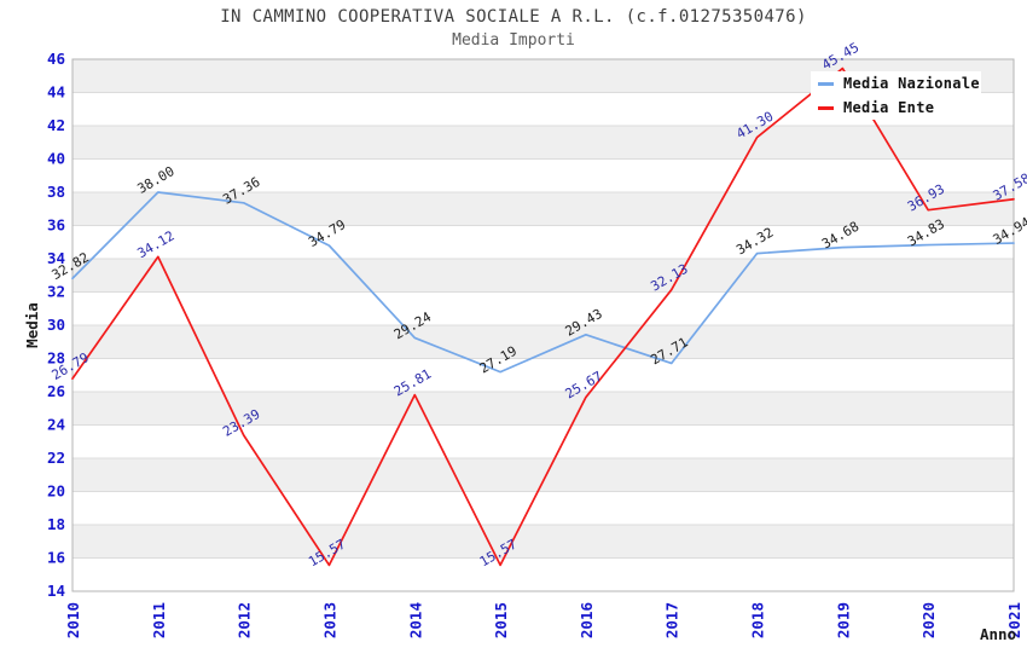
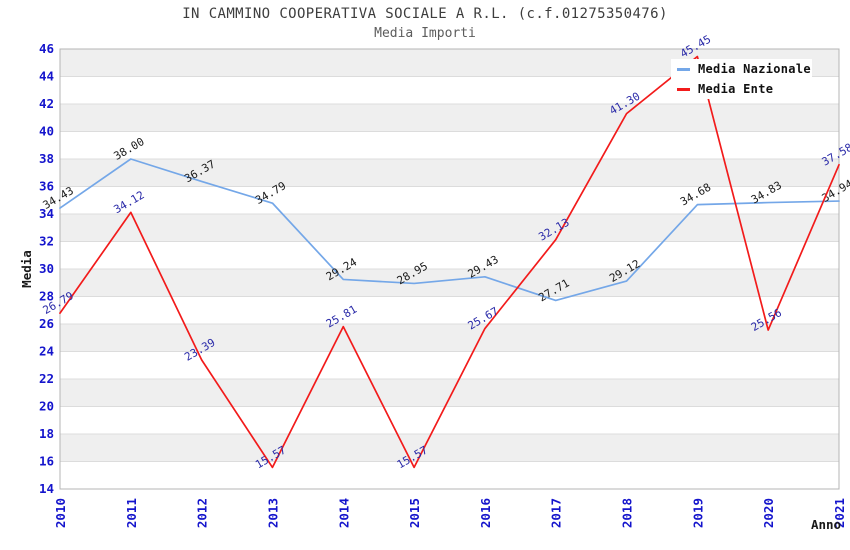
Media Nazionale/2010: 32.82 -> 34.43
Media Nazionale/2012: 37.36 -> 36.37
Media Nazionale/2015: 27.19 -> 28.95
Media Nazionale/2018: 34.32 -> 29.12
Media Ente/2020: 36.93 -> 25.56
